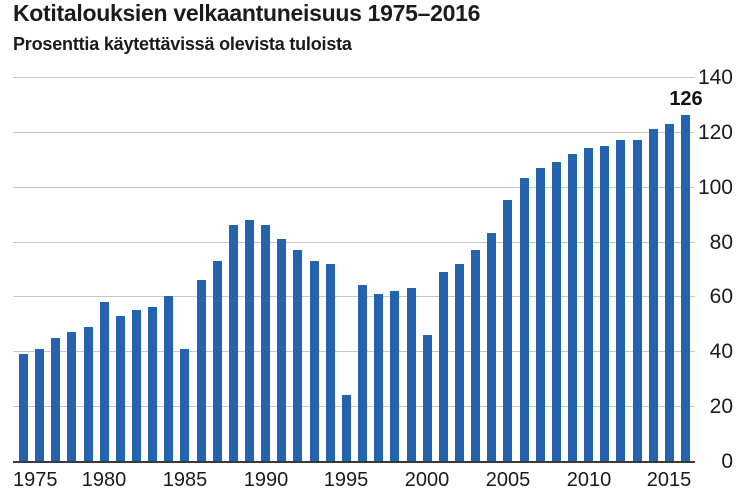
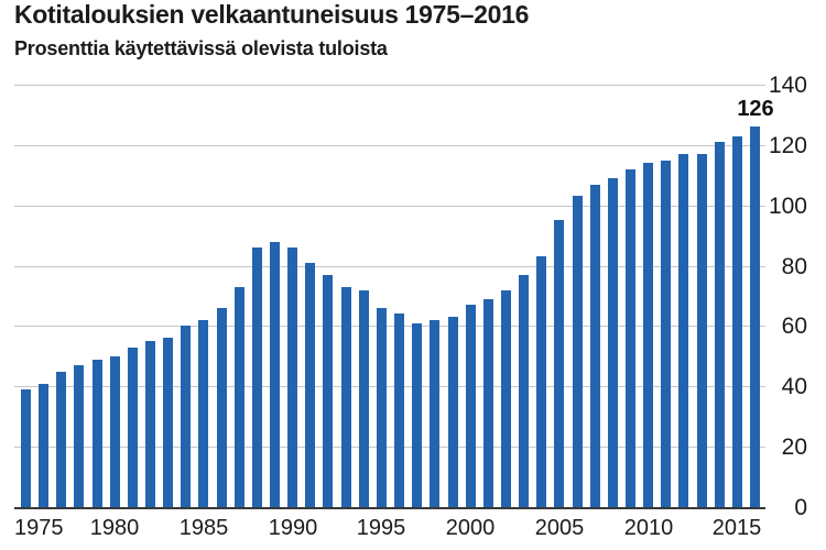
1980: 58 -> 50
1985: 41 -> 62
1995: 24 -> 66
2000: 46 -> 67
